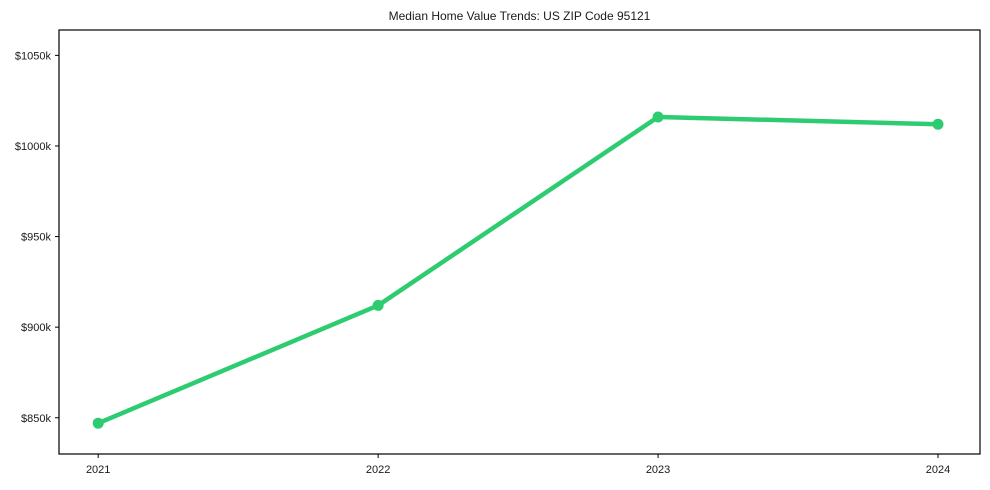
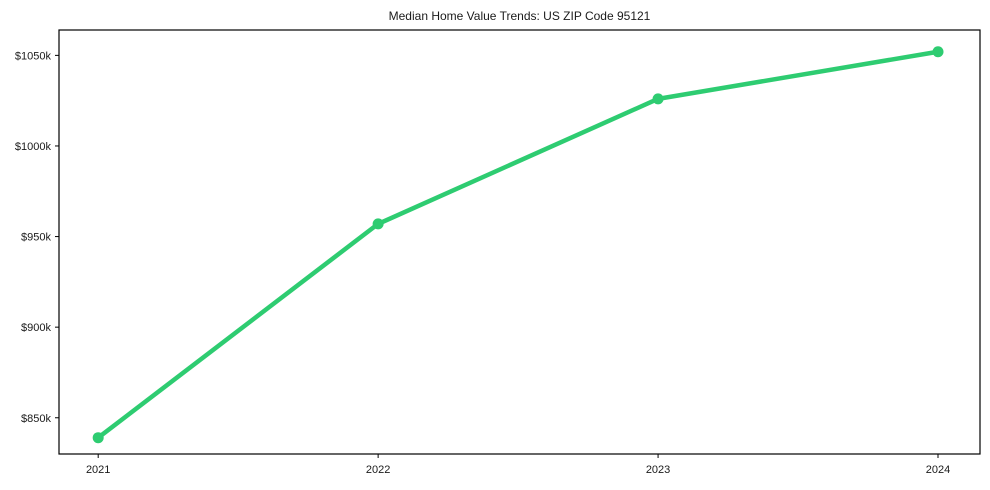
2021: $847k -> $839k
2022: $912k -> $957k
2023: $1016k -> $1026k
2024: $1012k -> $1052k
